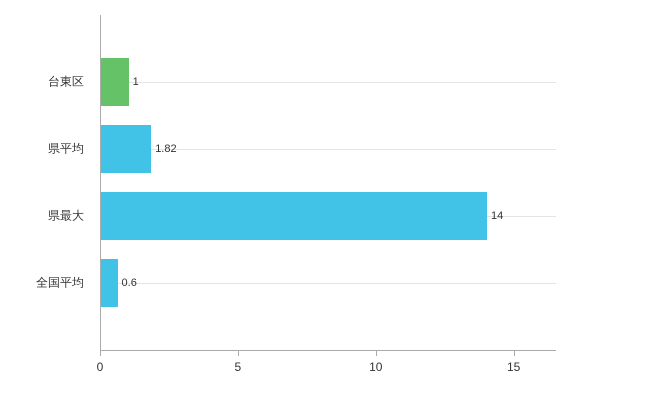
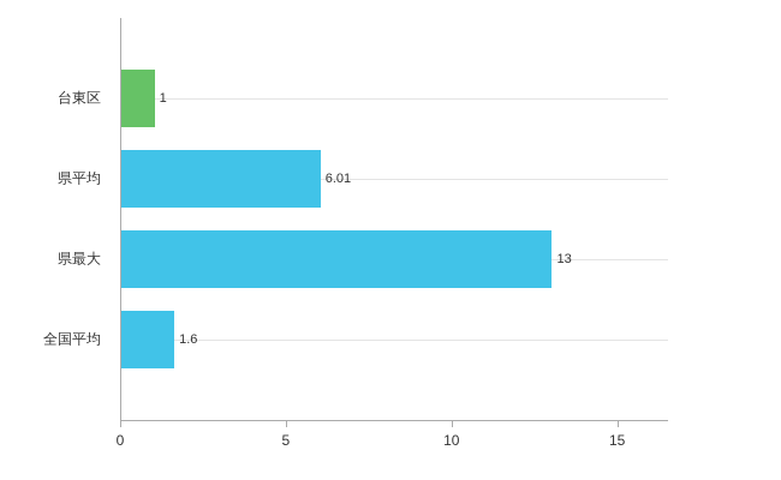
県平均: 1.82 -> 6.01
県最大: 14 -> 13
全国平均: 0.6 -> 1.6
